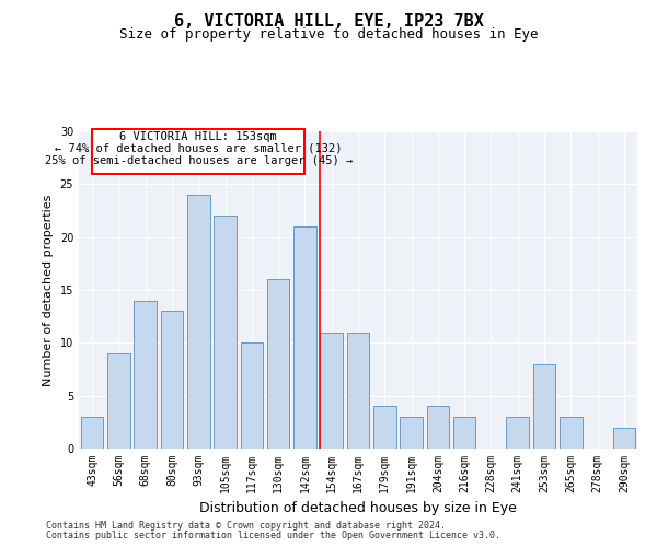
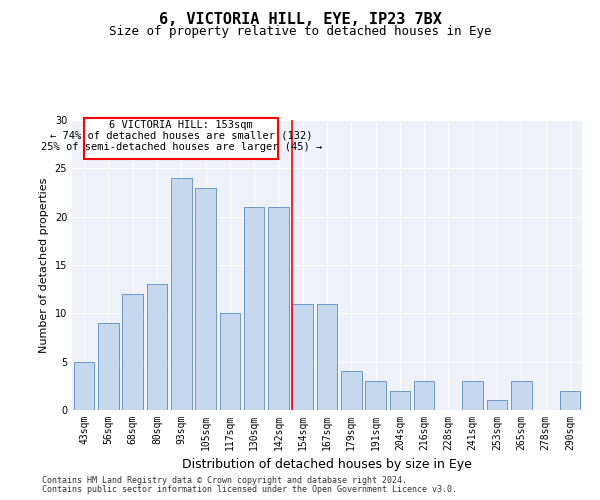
43sqm: 3 -> 5
68sqm: 14 -> 12
105sqm: 22 -> 23
130sqm: 16 -> 21
204sqm: 4 -> 2
253sqm: 8 -> 1
